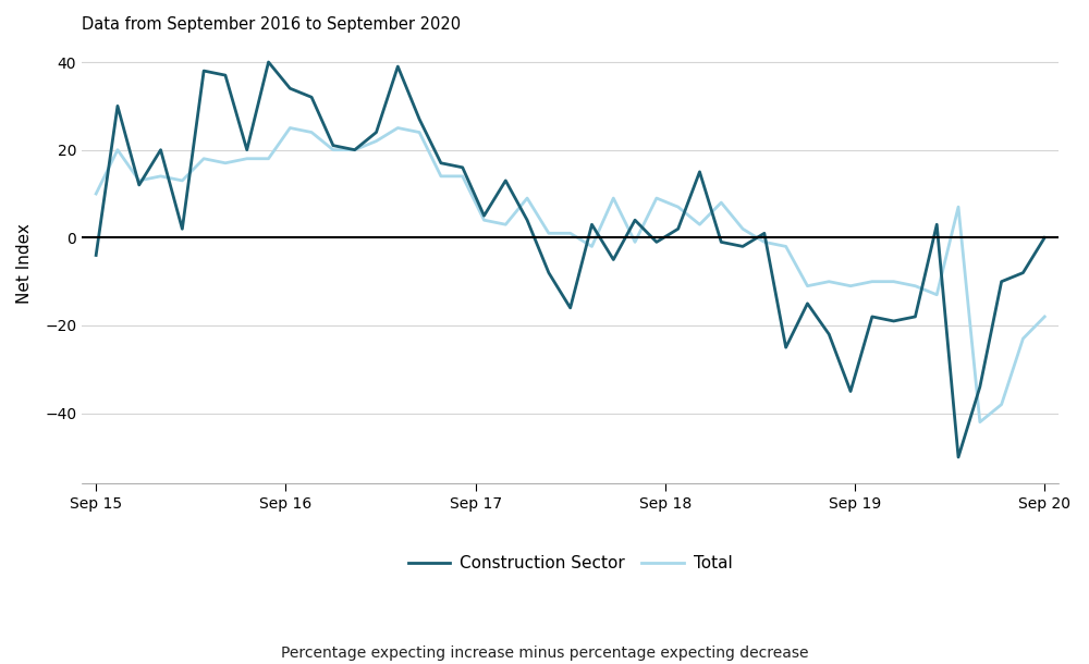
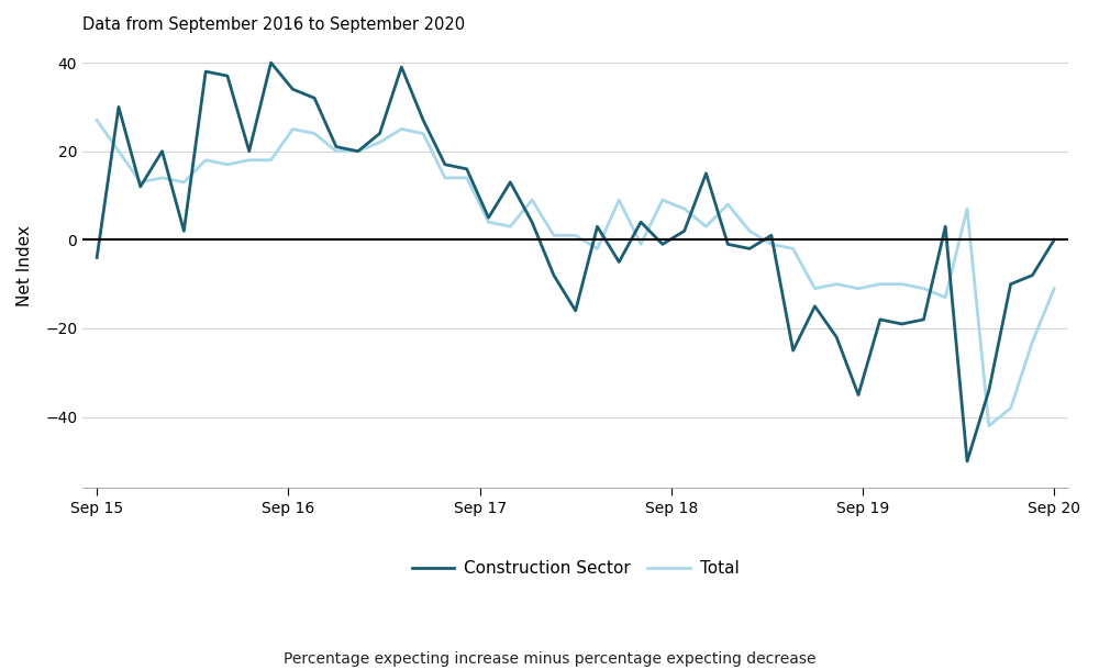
Total/Sep 15: 10 -> 27
Total/Sep 20: -18 -> -11
